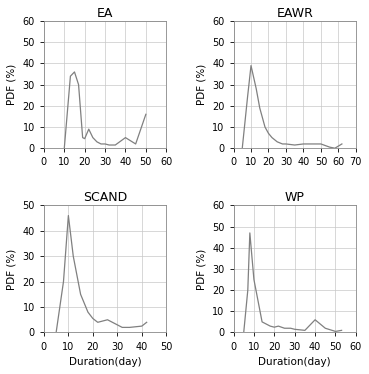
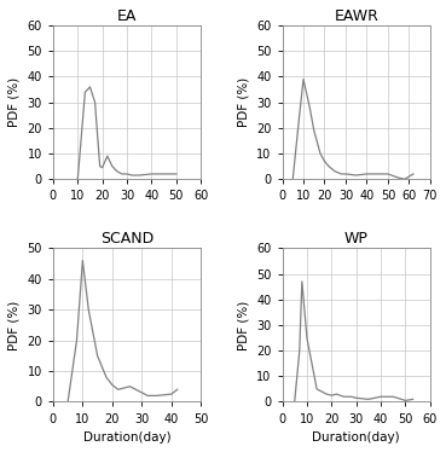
EA/40: 5.0 -> 2.0
EA/50: 16.0 -> 2.0
WP/40: 6.0 -> 2.0
